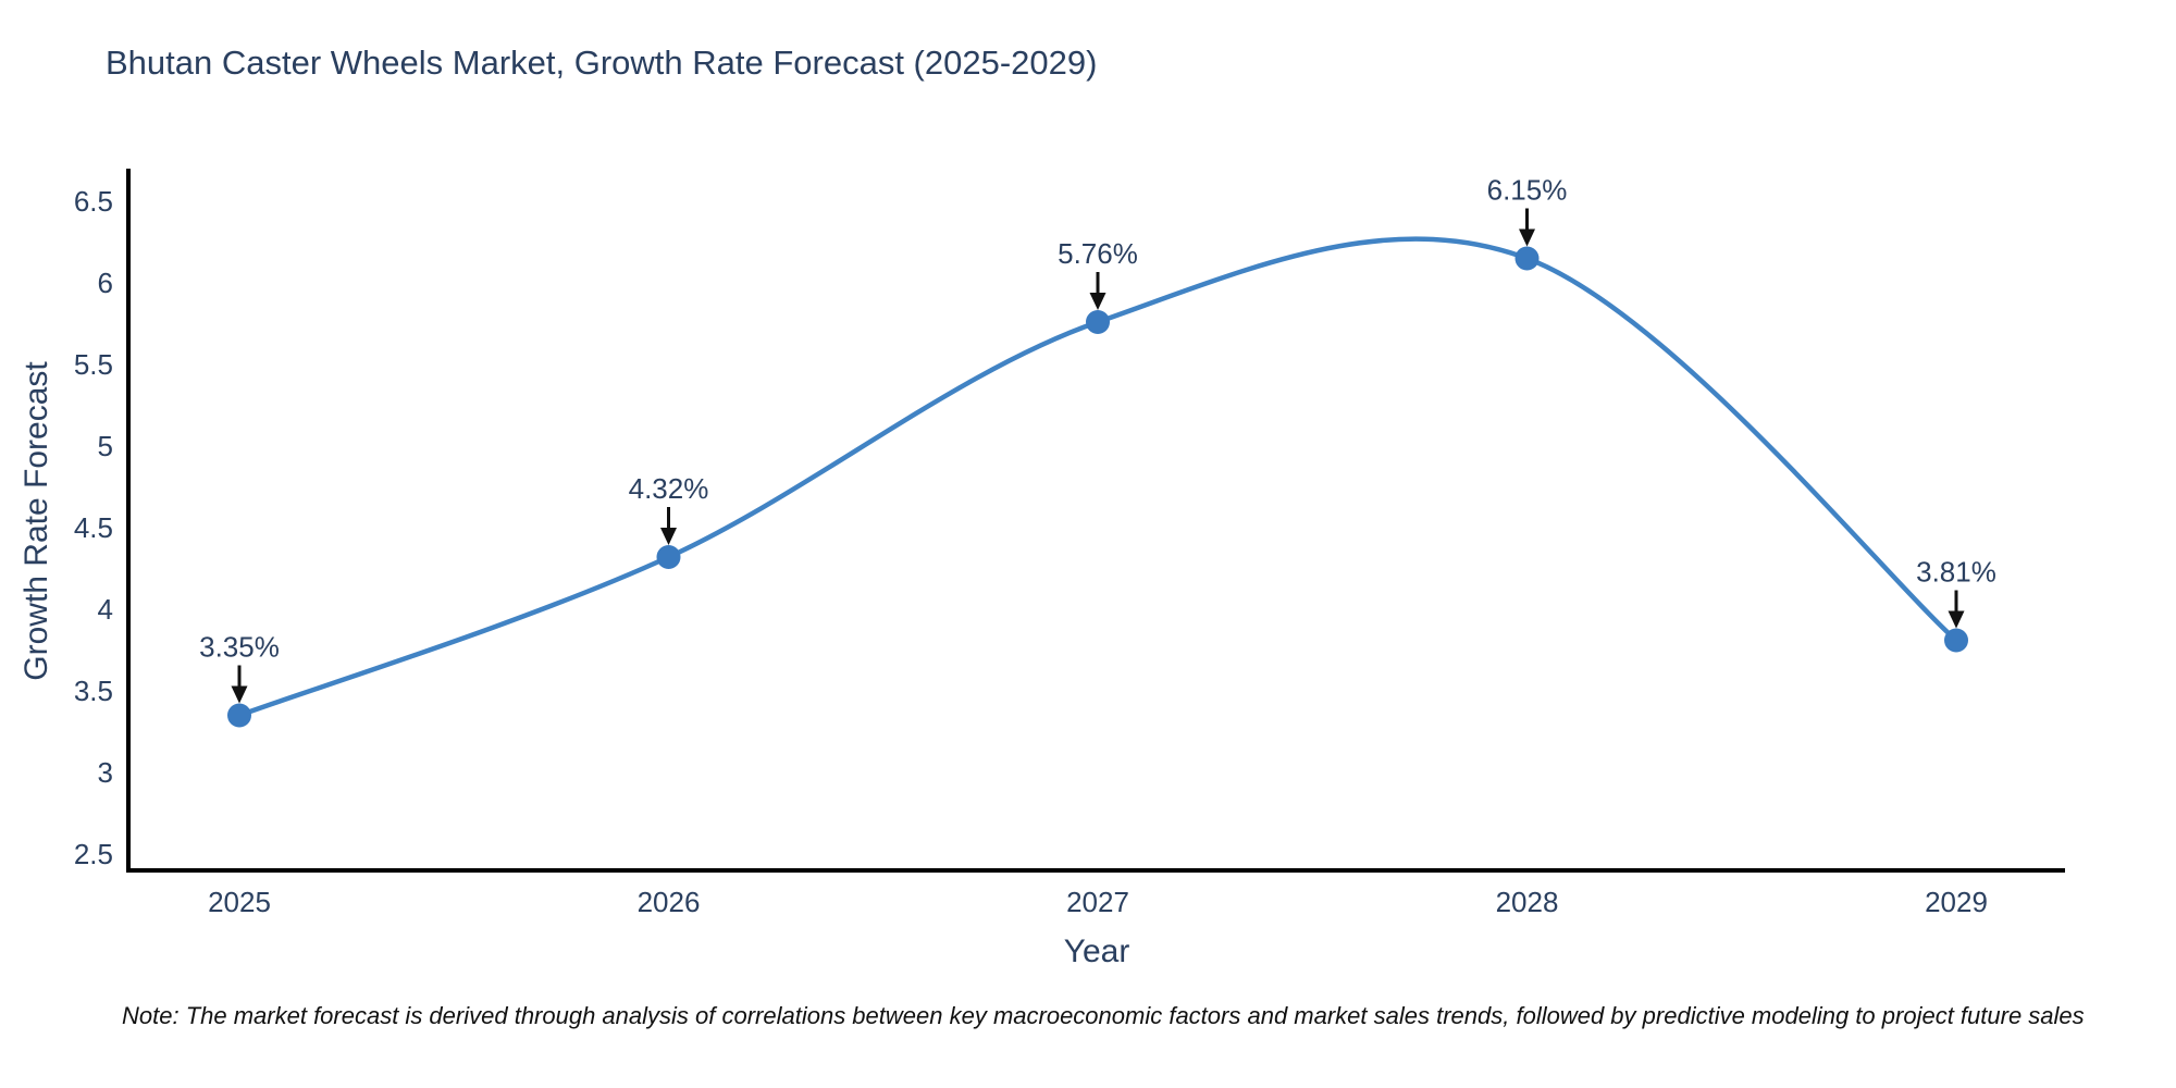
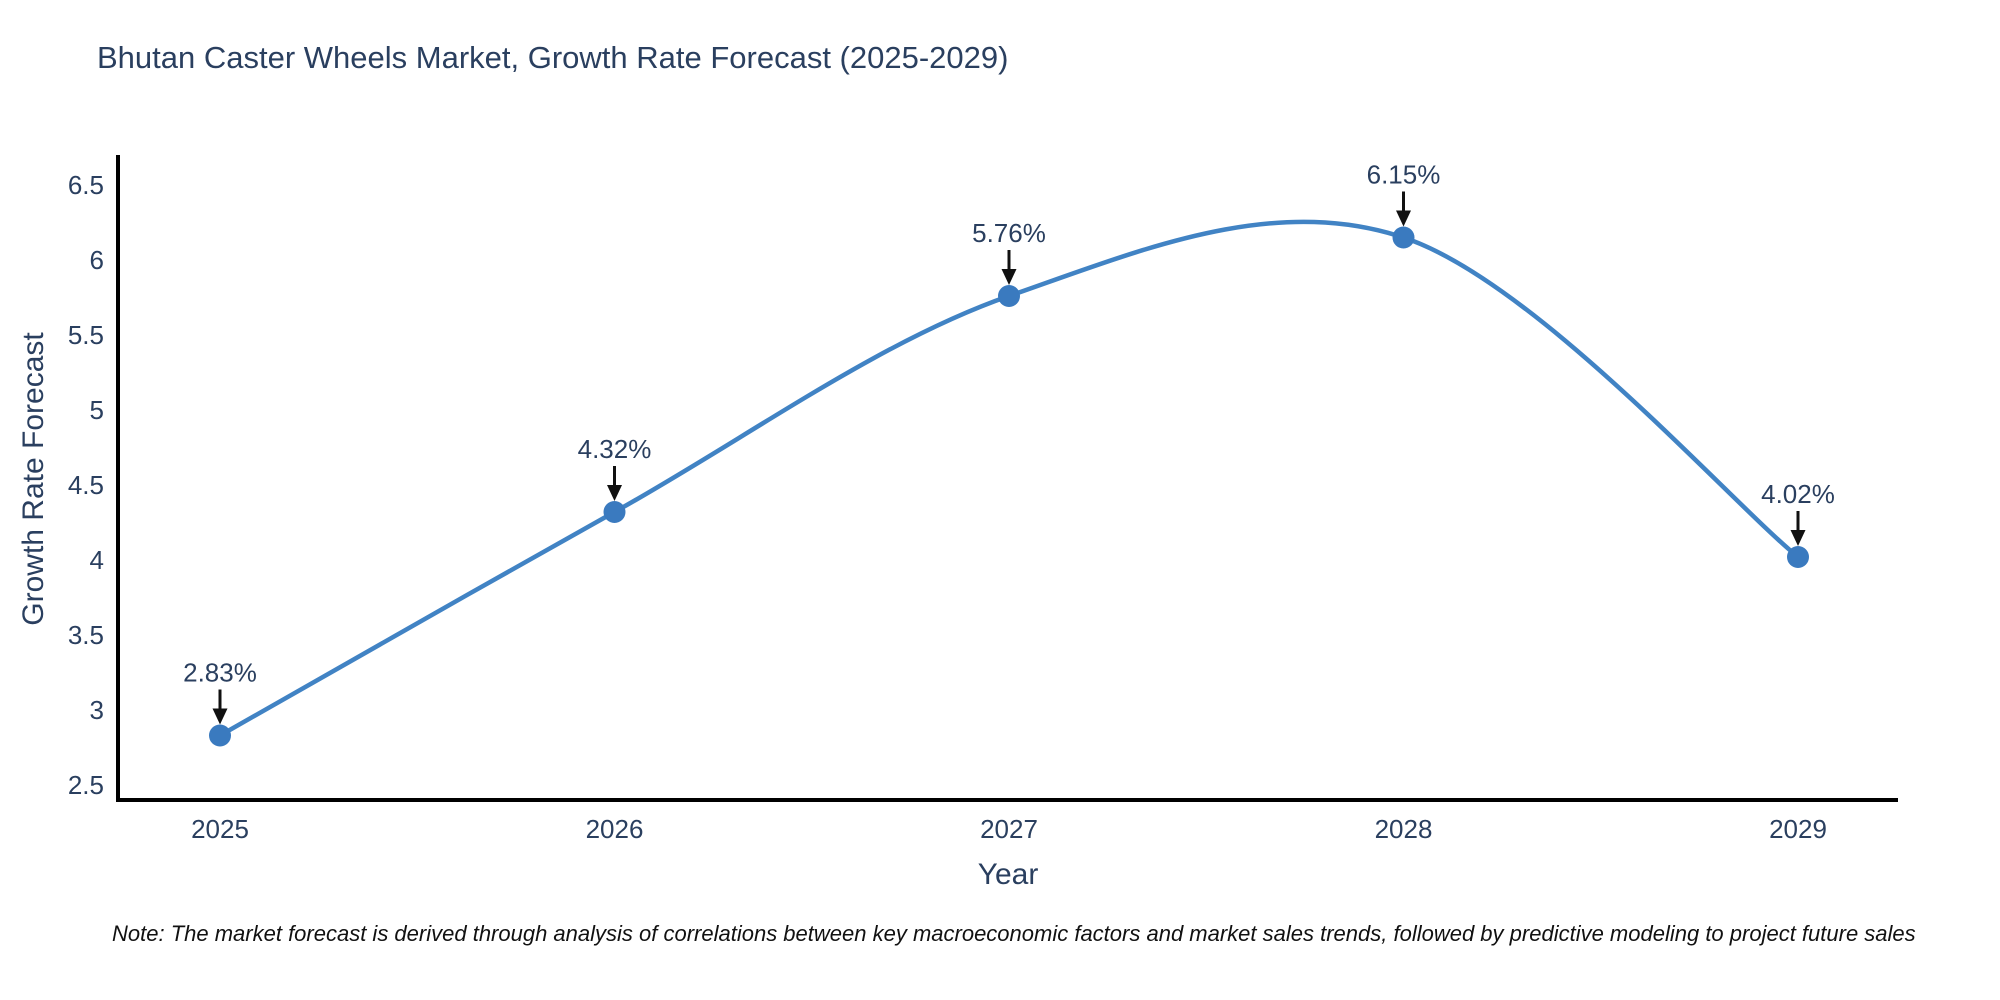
2025: 3.35% -> 2.83%
2029: 3.81% -> 4.02%
